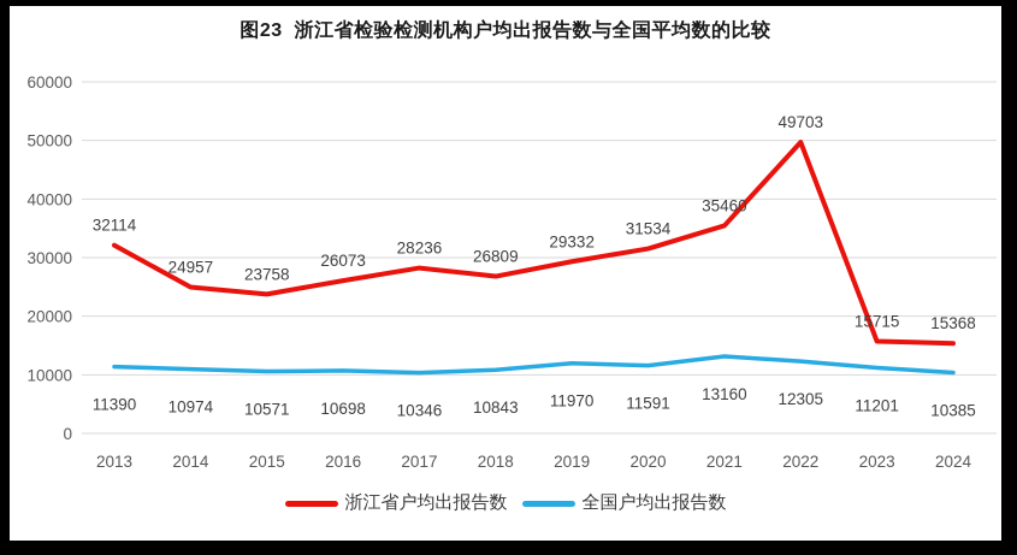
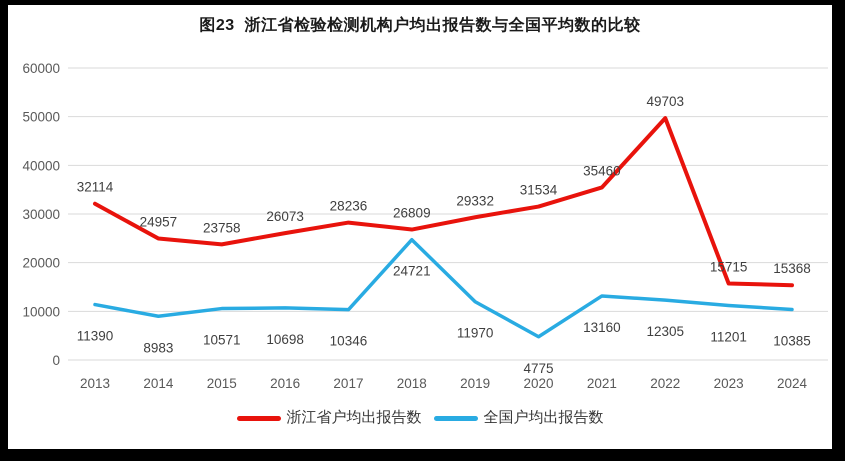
全国户均出报告数/2014: 10974 -> 8983
全国户均出报告数/2018: 10843 -> 24721
全国户均出报告数/2020: 11591 -> 4775
